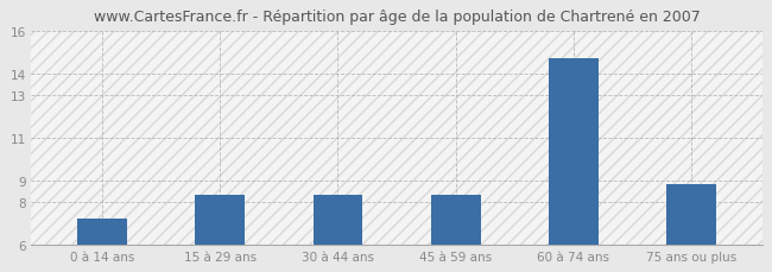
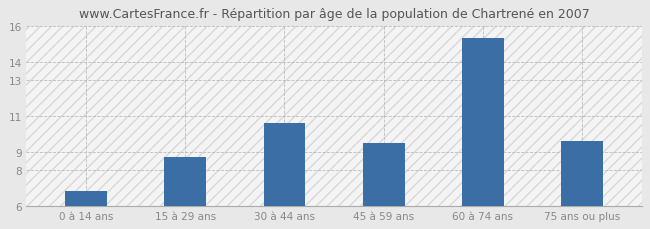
0 à 14 ans: 7.2 -> 6.8
15 à 29 ans: 8.3 -> 8.7
30 à 44 ans: 8.3 -> 10.6
45 à 59 ans: 8.3 -> 9.5
60 à 74 ans: 14.7 -> 15.3
75 ans ou plus: 8.8 -> 9.6
